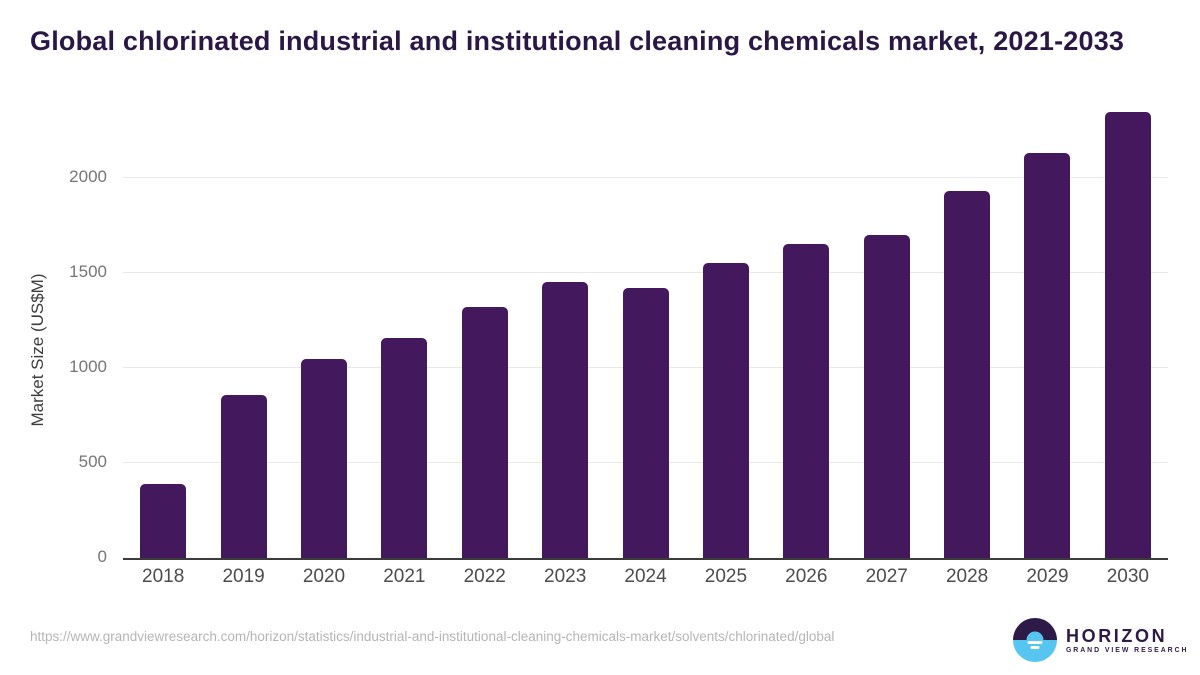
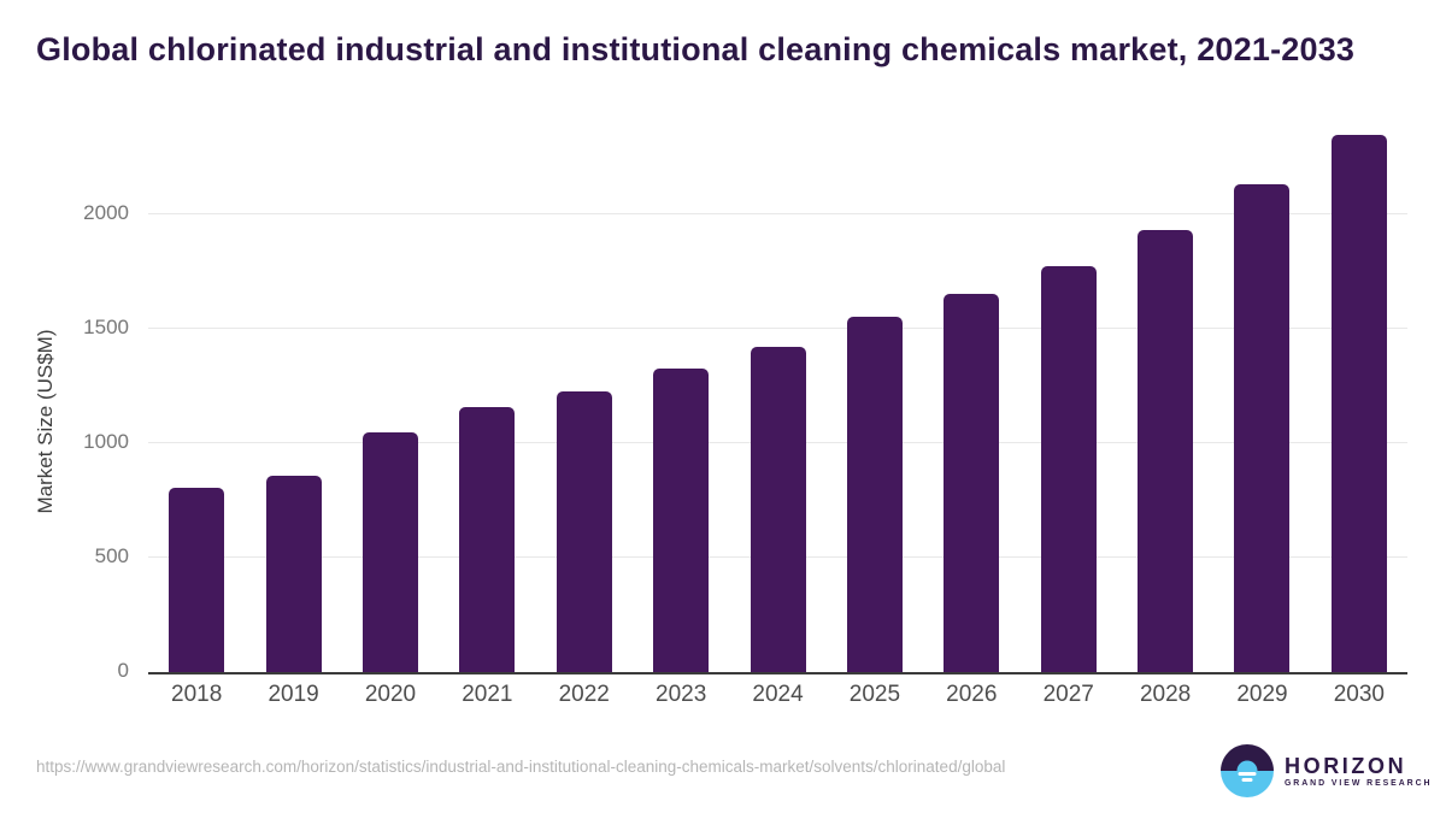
2018: 390 -> 800
2022: 1320 -> 1230
2023: 1450 -> 1330
2027: 1700 -> 1770
